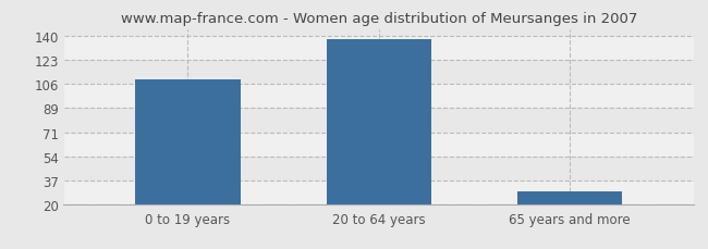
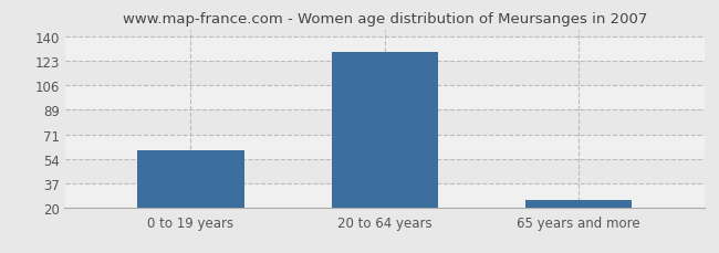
0 to 19 years: 109 -> 60
20 to 64 years: 138 -> 129
65 years and more: 29 -> 25
